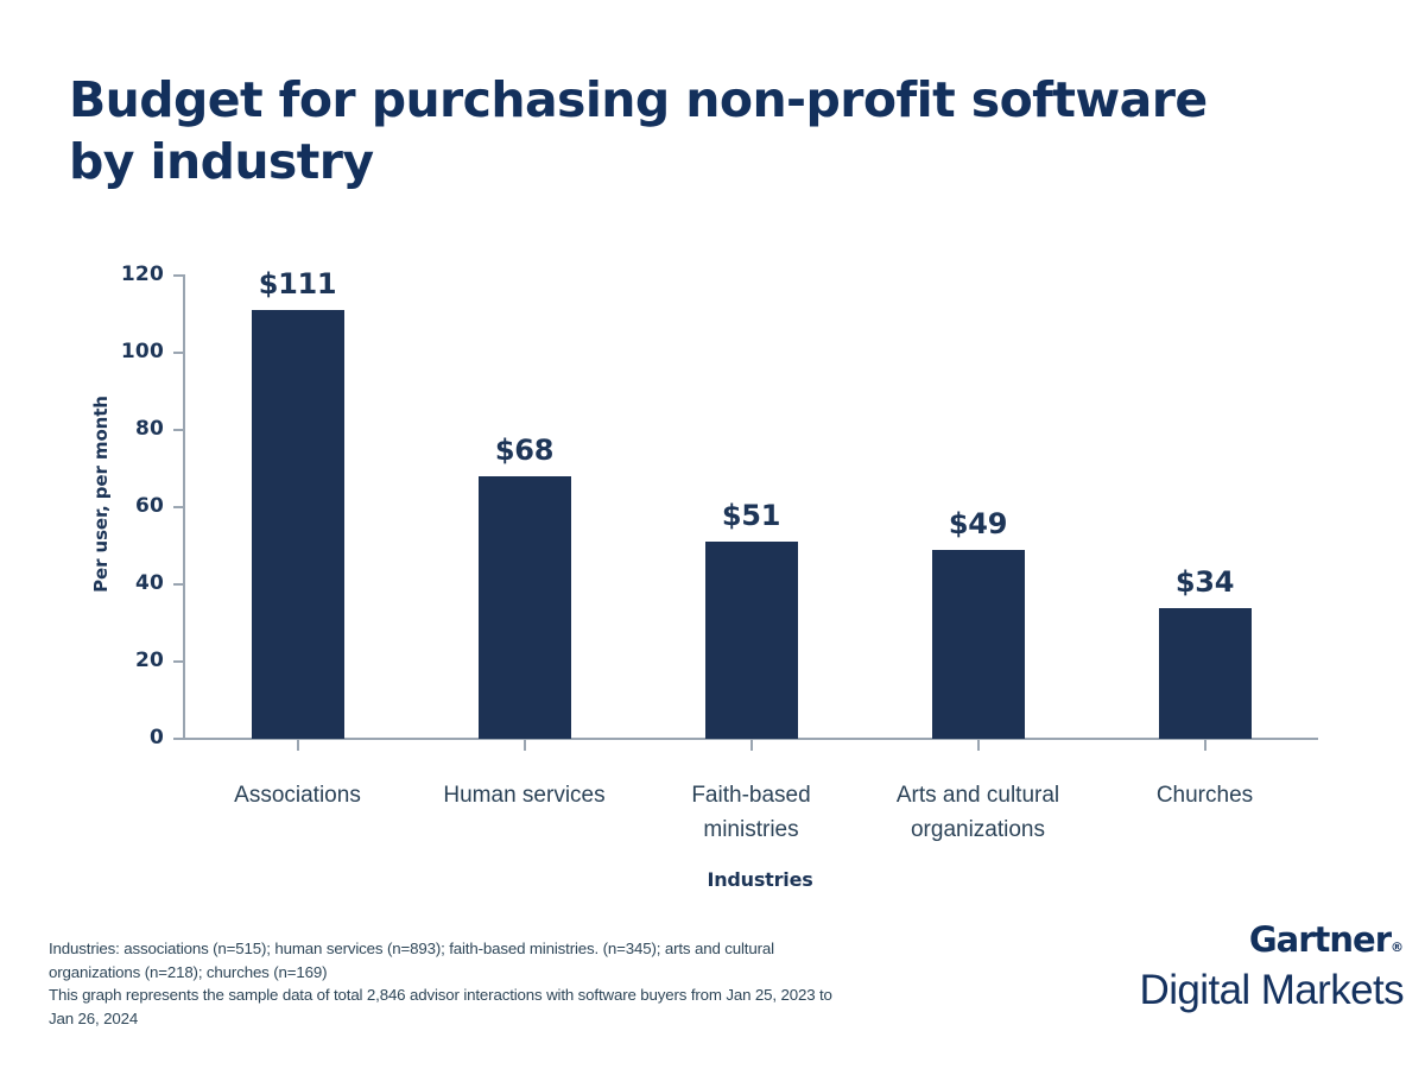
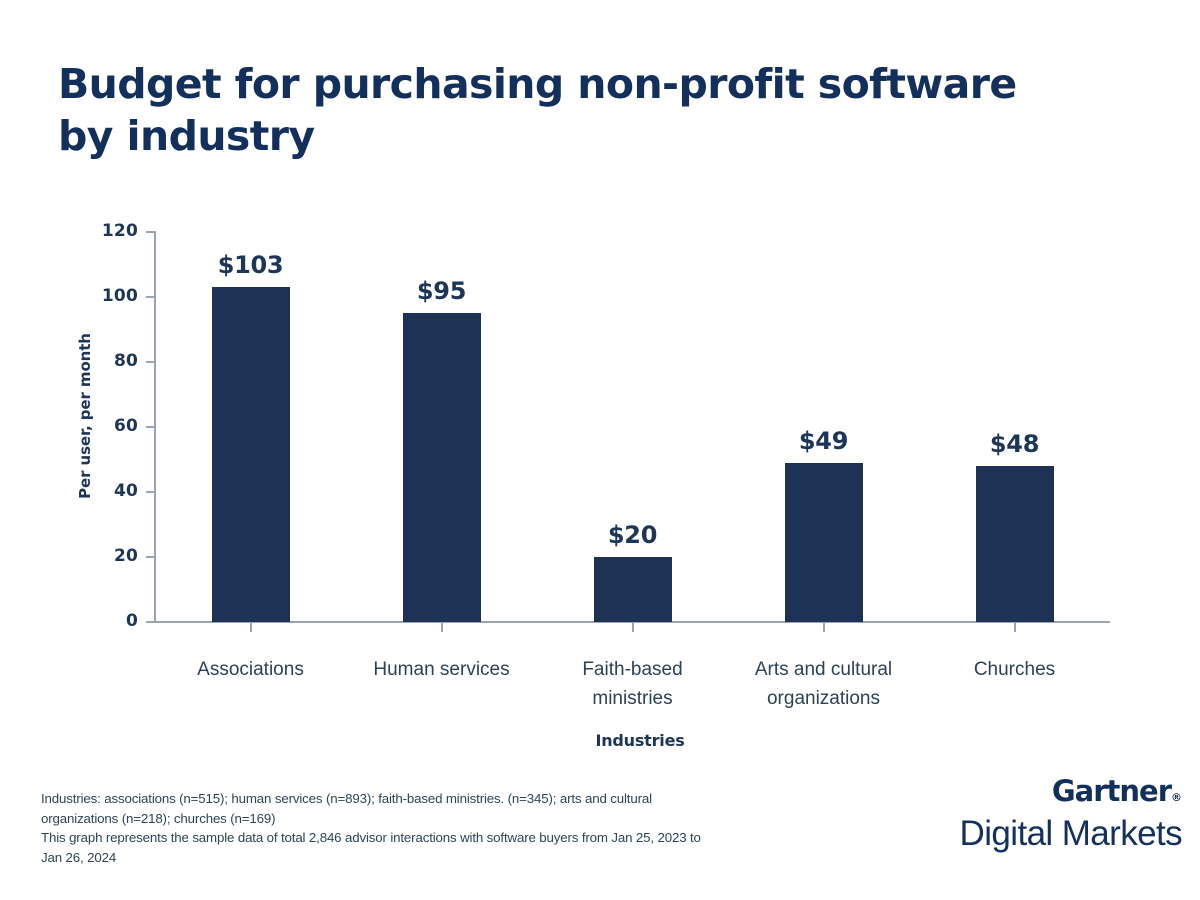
Associations: $111 -> $103
Human services: $68 -> $95
Faith-based ministries: $51 -> $20
Churches: $34 -> $48
